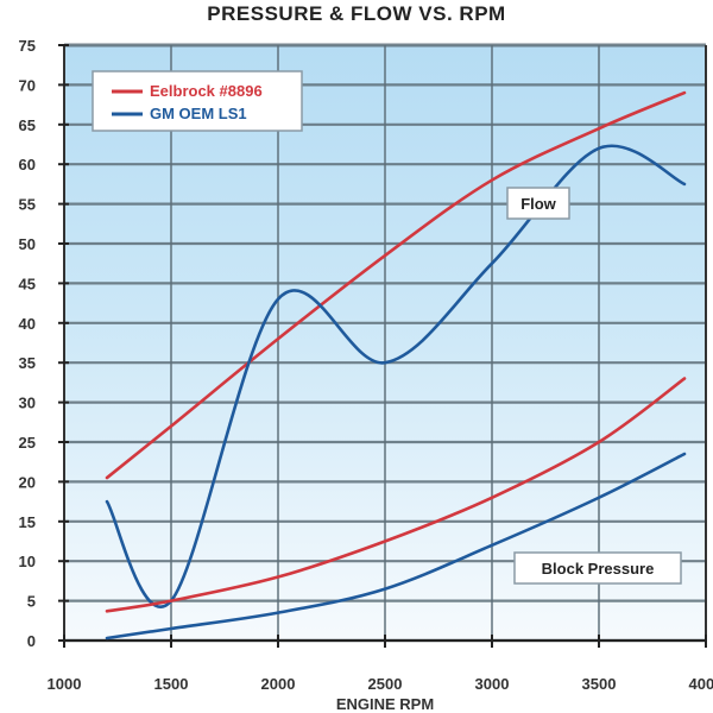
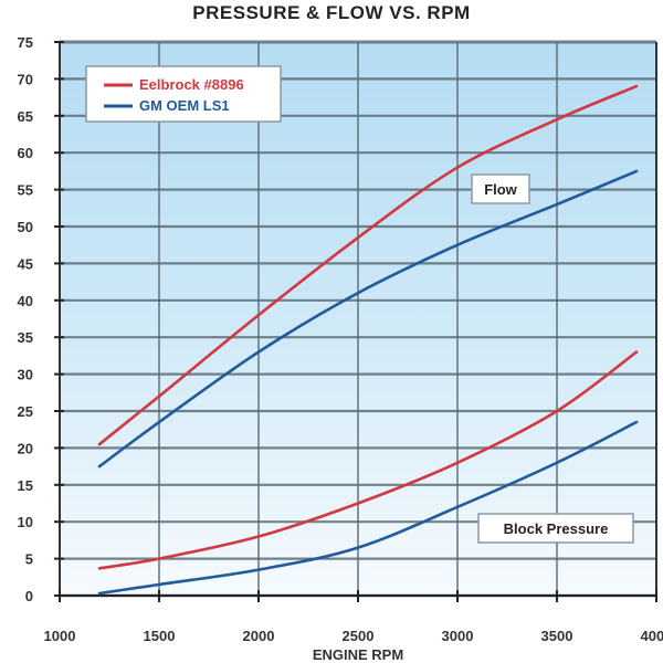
GM OEM LS1 Flow/1500: 5 -> 24
GM OEM LS1 Flow/2000: 43 -> 33
GM OEM LS1 Flow/2500: 35 -> 41
GM OEM LS1 Flow/3500: 62 -> 53
